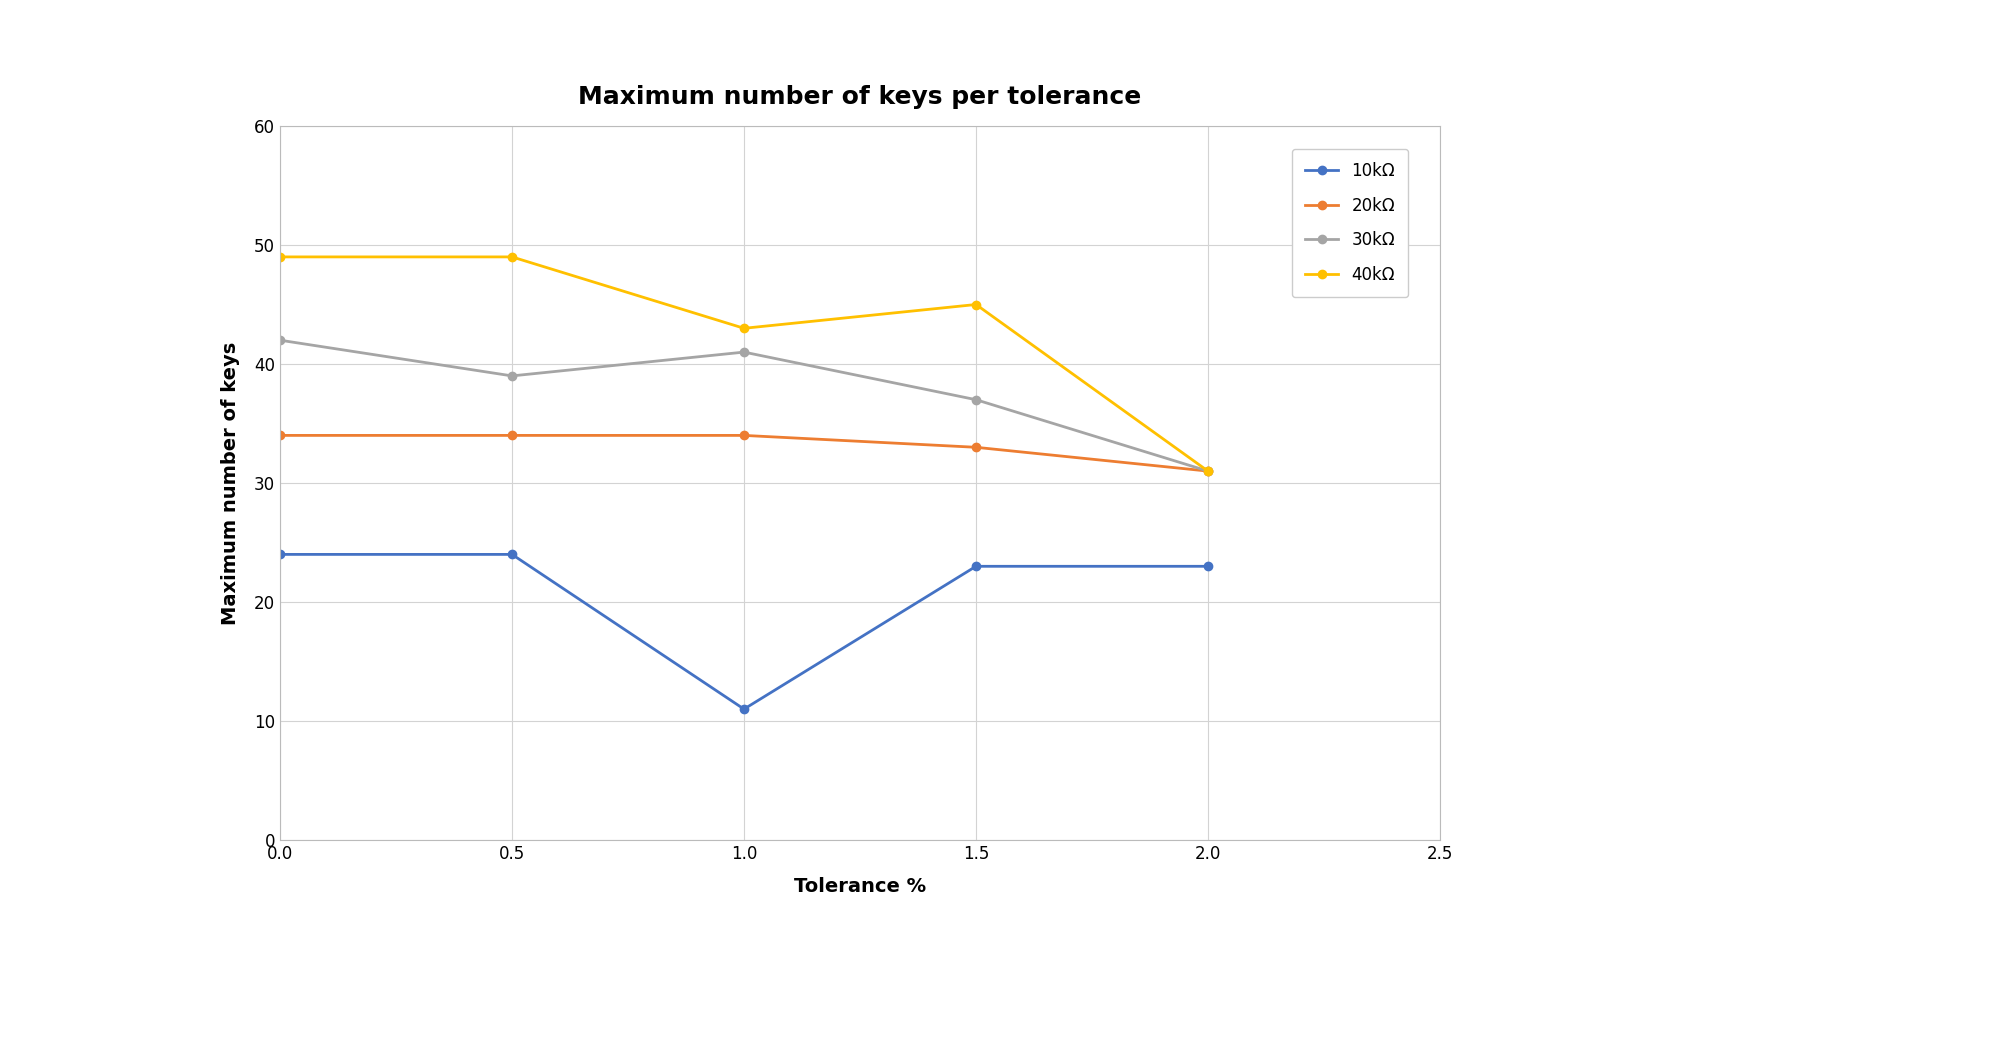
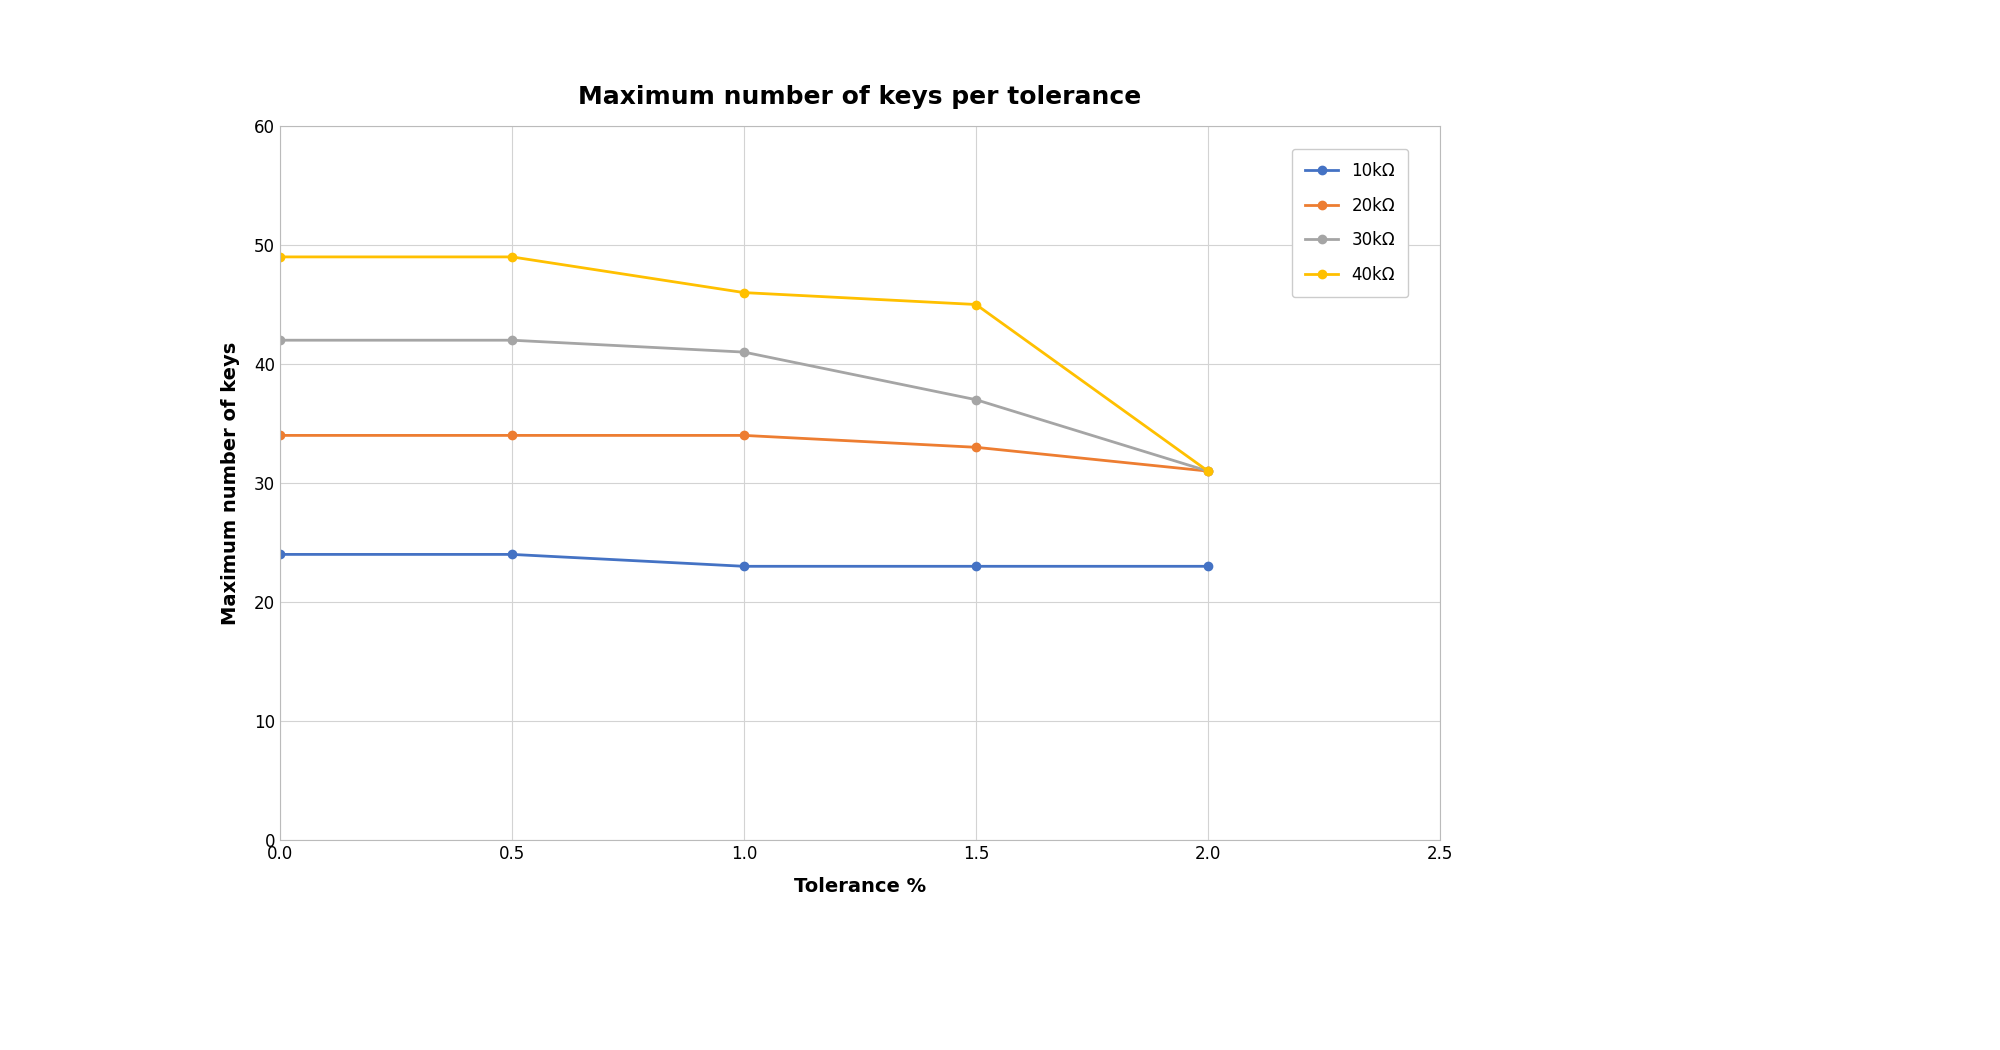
30kΩ/0.5: 39 -> 42
10kΩ/1.0: 11 -> 23
40kΩ/1.0: 43 -> 46
